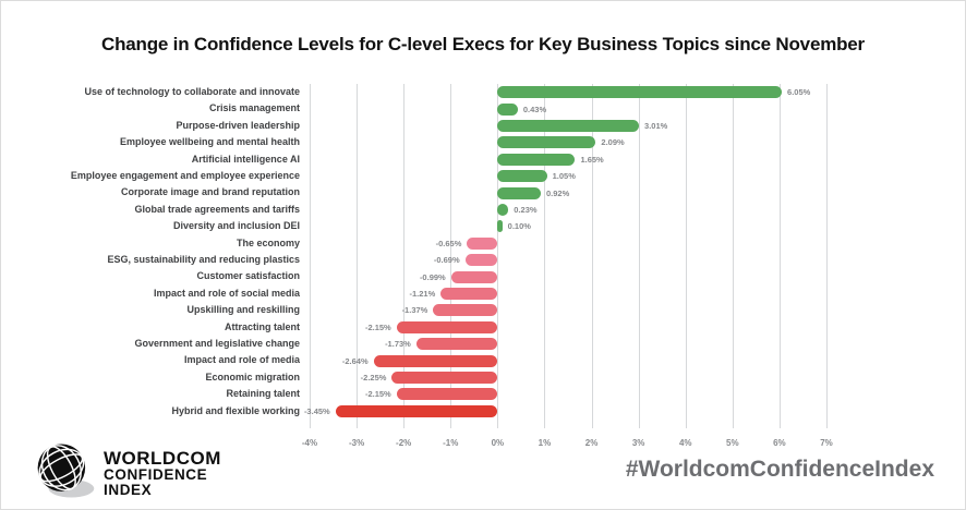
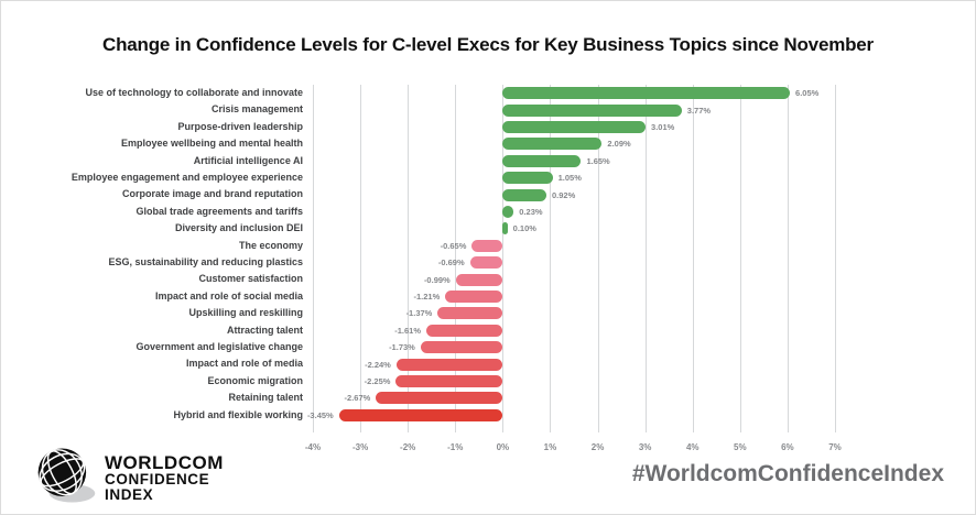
Crisis management: 0.43% -> 3.77%
Attracting talent: -2.15% -> -1.61%
Impact and role of media: -2.64% -> -2.24%
Retaining talent: -2.15% -> -2.67%
